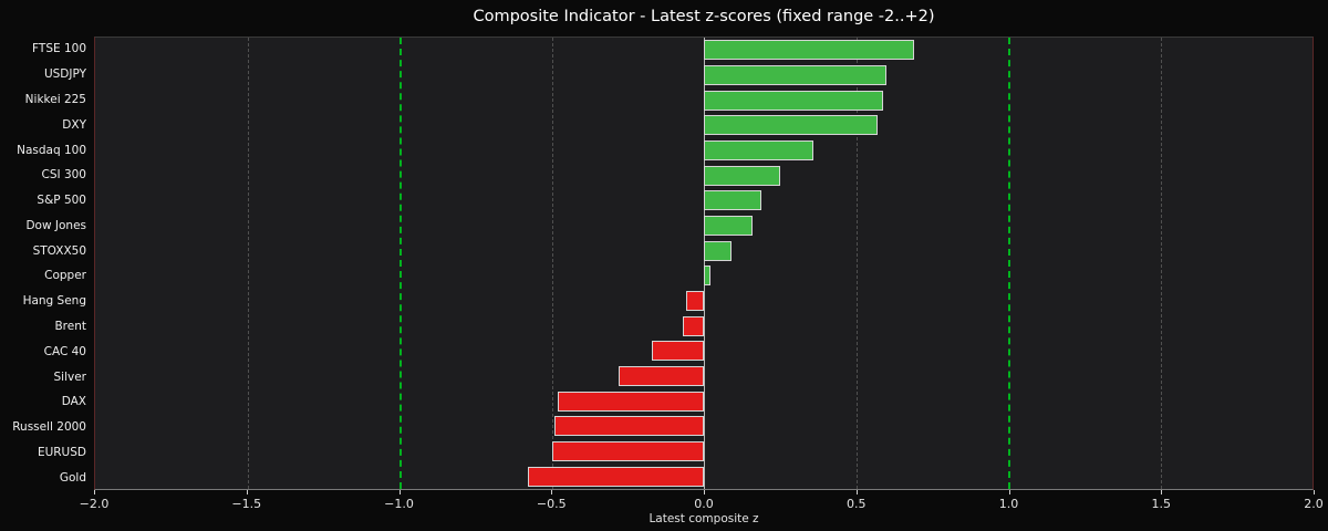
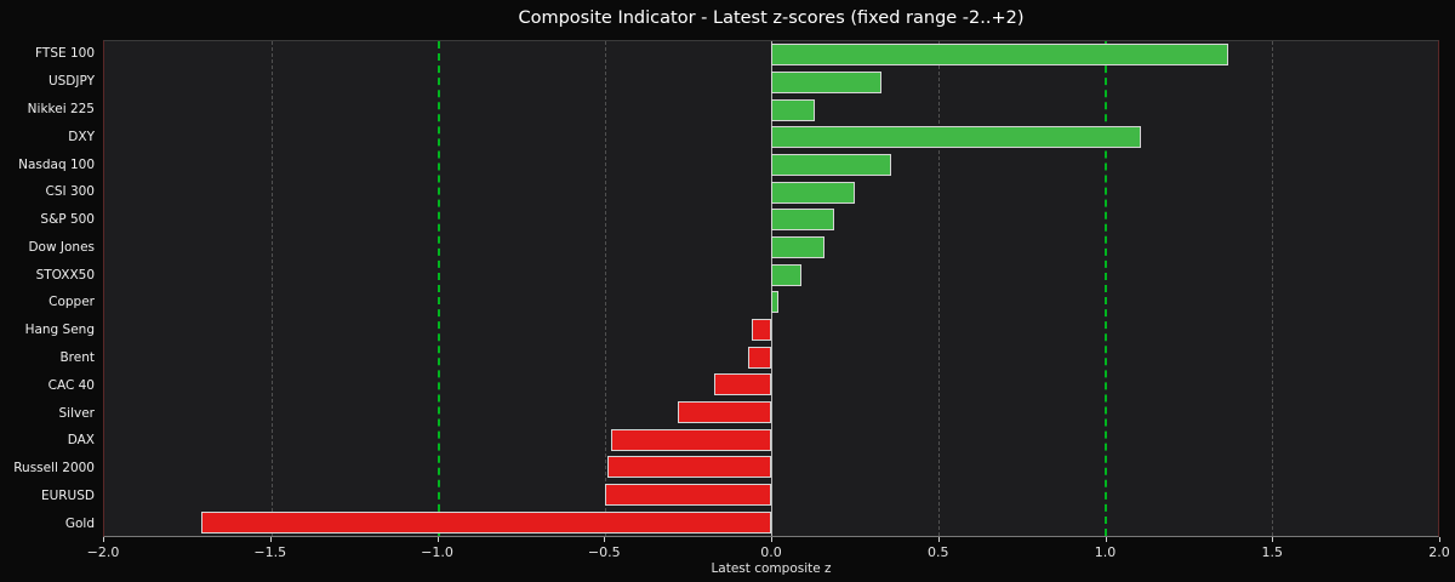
FTSE 100: 0.69 -> 1.37
USDJPY: 0.60 -> 0.33
Nikkei 225: 0.59 -> 0.13
DXY: 0.57 -> 1.11
Gold: -0.58 -> -1.71
